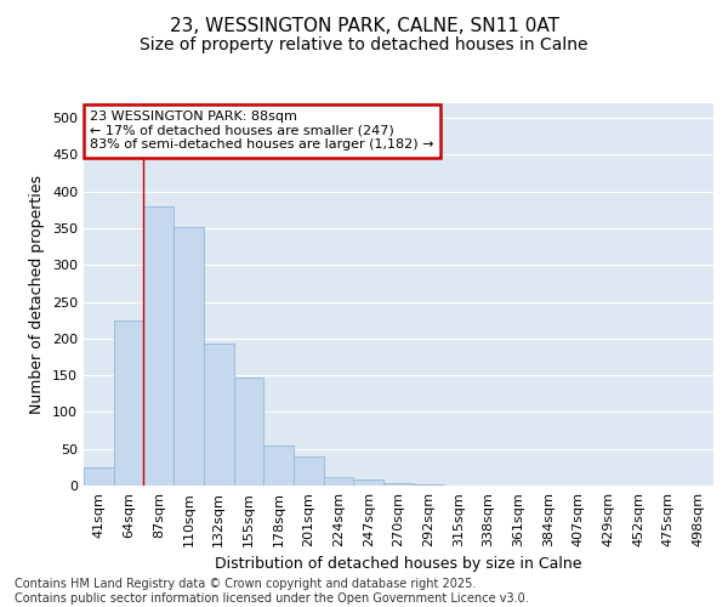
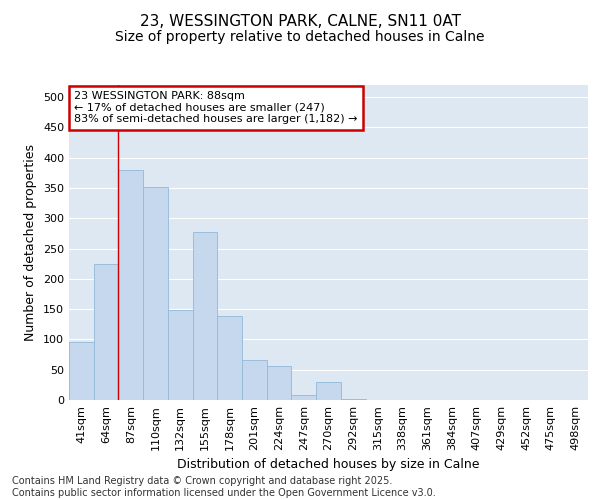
41sqm: 25 -> 96
132sqm: 193 -> 148
155sqm: 147 -> 278
178sqm: 55 -> 138
201sqm: 40 -> 66
224sqm: 11 -> 56
270sqm: 3 -> 30
